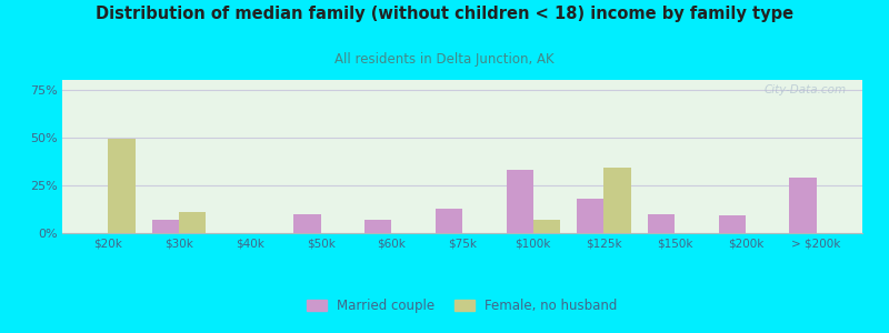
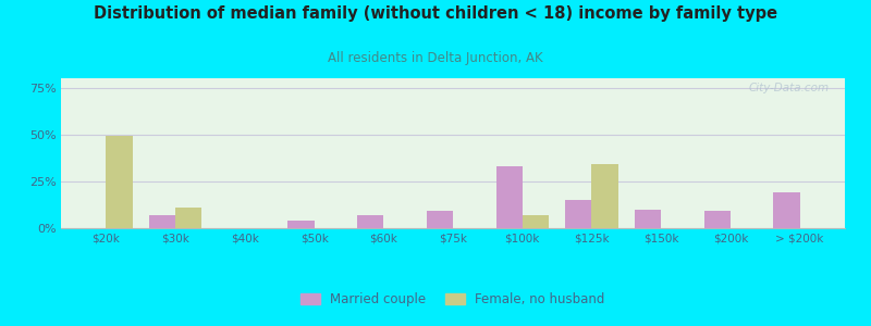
Married couple/$50k: 10% -> 4%
Married couple/$75k: 13% -> 9%
Married couple/$125k: 18% -> 15%
Married couple/> $200k: 29% -> 19%
